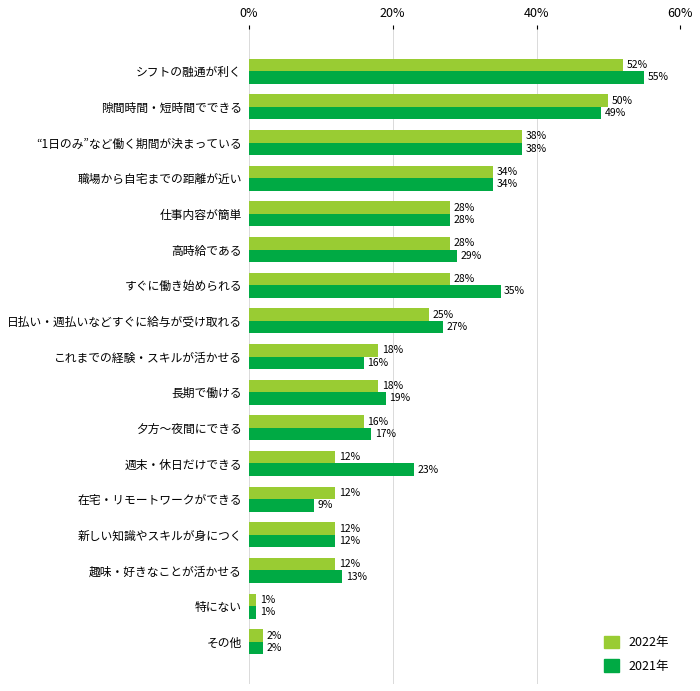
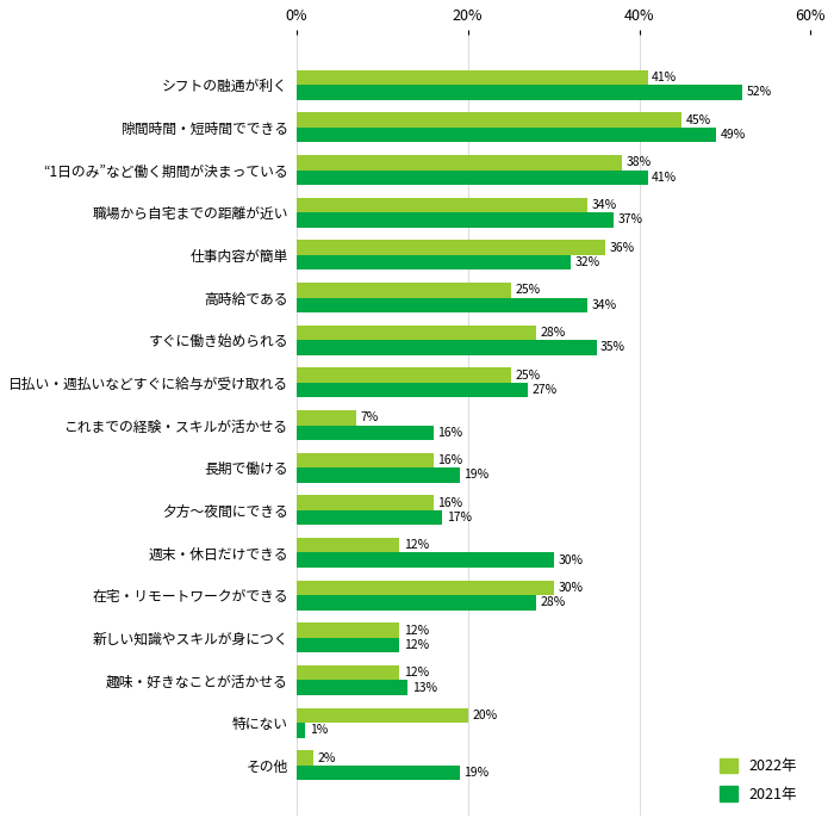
2022年/シフトの融通が利く: 52% -> 41%
2021年/シフトの融通が利く: 55% -> 52%
2022年/隙間時間・短時間でできる: 50% -> 45%
2021年/“1日のみ”など働く期間が決まっている: 38% -> 41%
2021年/職場から自宅までの距離が近い: 34% -> 37%
2022年/仕事内容が簡単: 28% -> 36%
2021年/仕事内容が簡単: 28% -> 32%
2022年/高時給である: 28% -> 25%
2021年/高時給である: 29% -> 34%
2022年/これまでの経験・スキルが活かせる: 18% -> 7%
2022年/長期で働ける: 18% -> 16%
2021年/週末・休日だけできる: 23% -> 30%
2022年/在宅・リモートワークができる: 12% -> 30%
2021年/在宅・リモートワークができる: 9% -> 28%
2022年/特にない: 1% -> 20%
2021年/その他: 2% -> 19%
